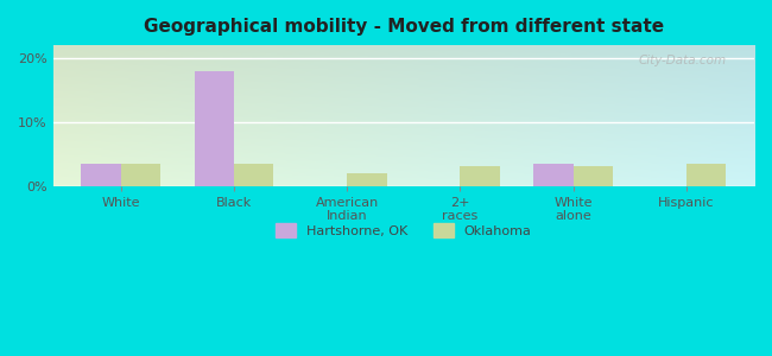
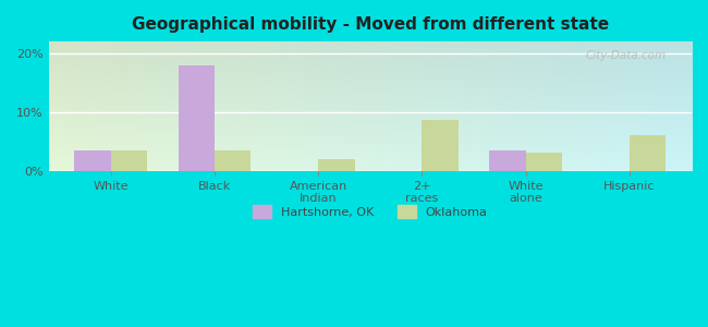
Oklahoma/2+ races: 3.0% -> 8.6%
Oklahoma/Hispanic: 3.5% -> 6.0%
